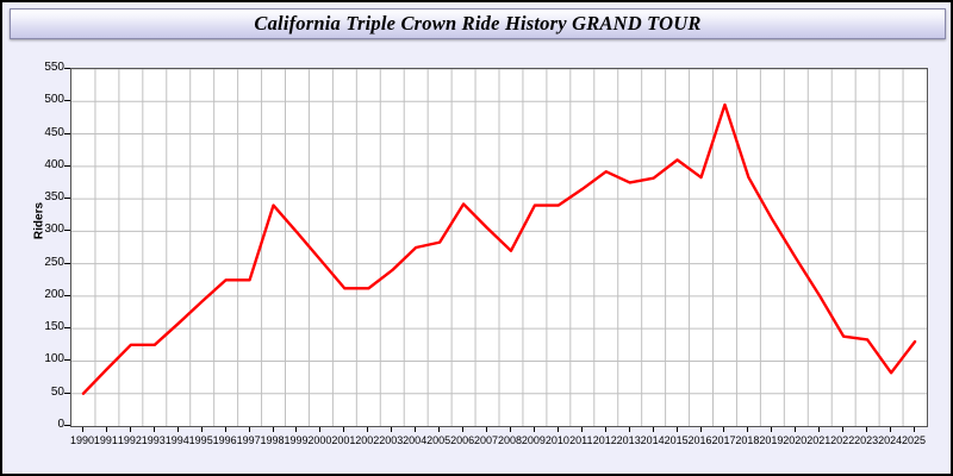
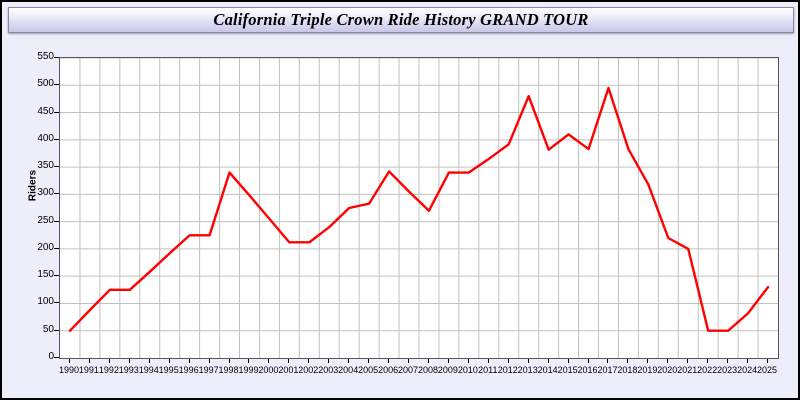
2013: 380 -> 480
2020: 260 -> 220
2022: 140 -> 50
2023: 130 -> 50
